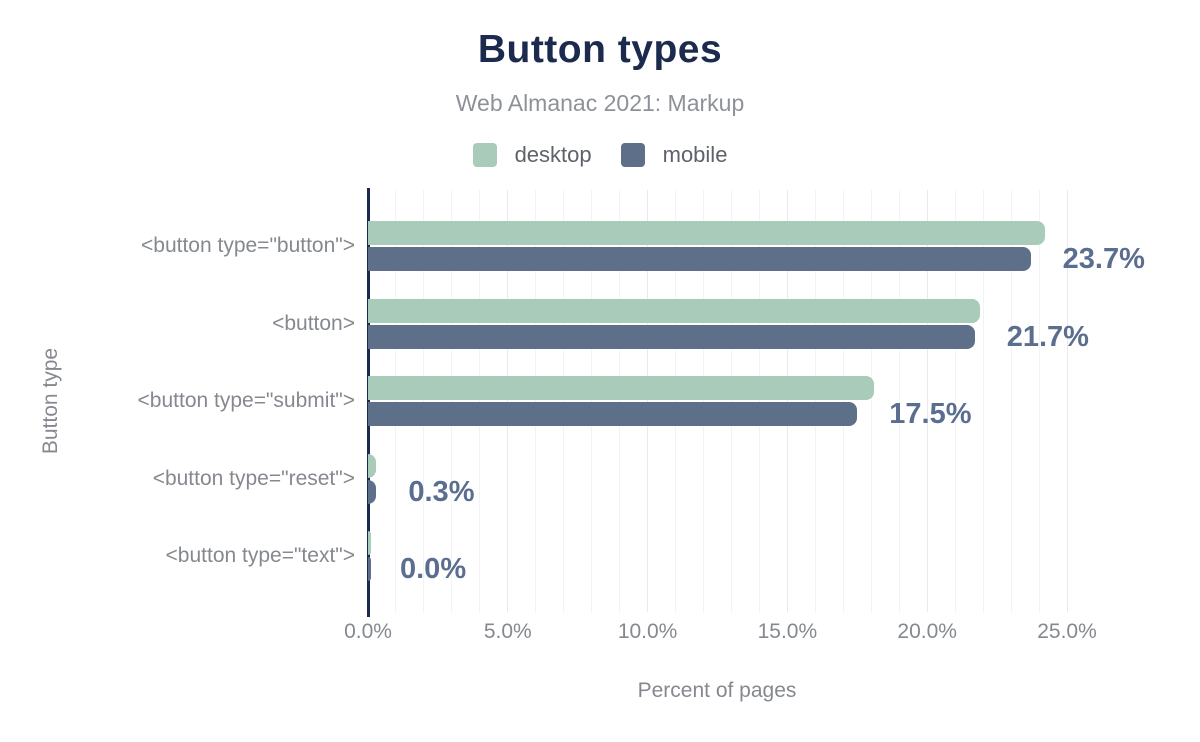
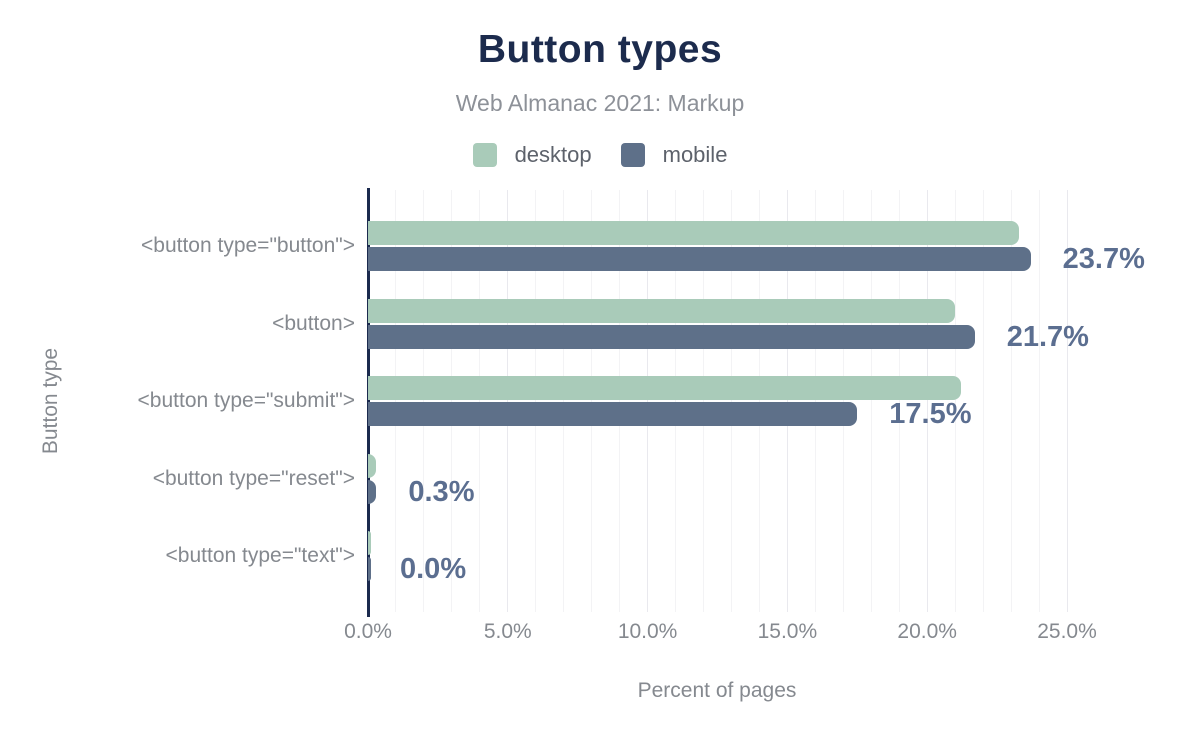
desktop/<button type="button">: 24.2% -> 23.3%
desktop/<button>: 21.9% -> 21.0%
desktop/<button type="submit">: 18.1% -> 21.2%
